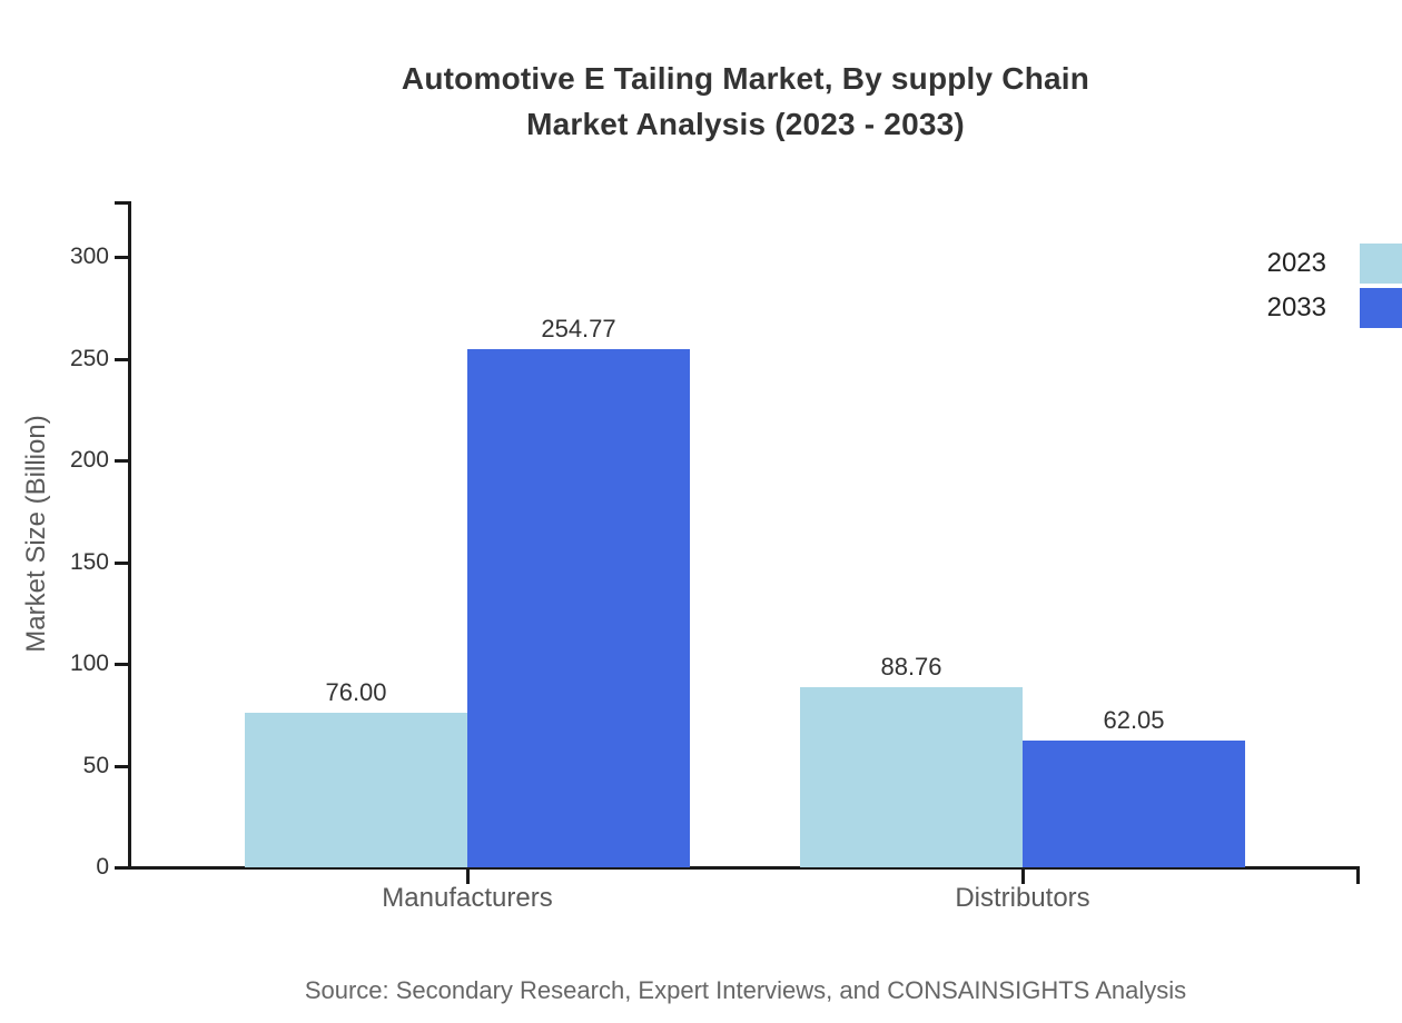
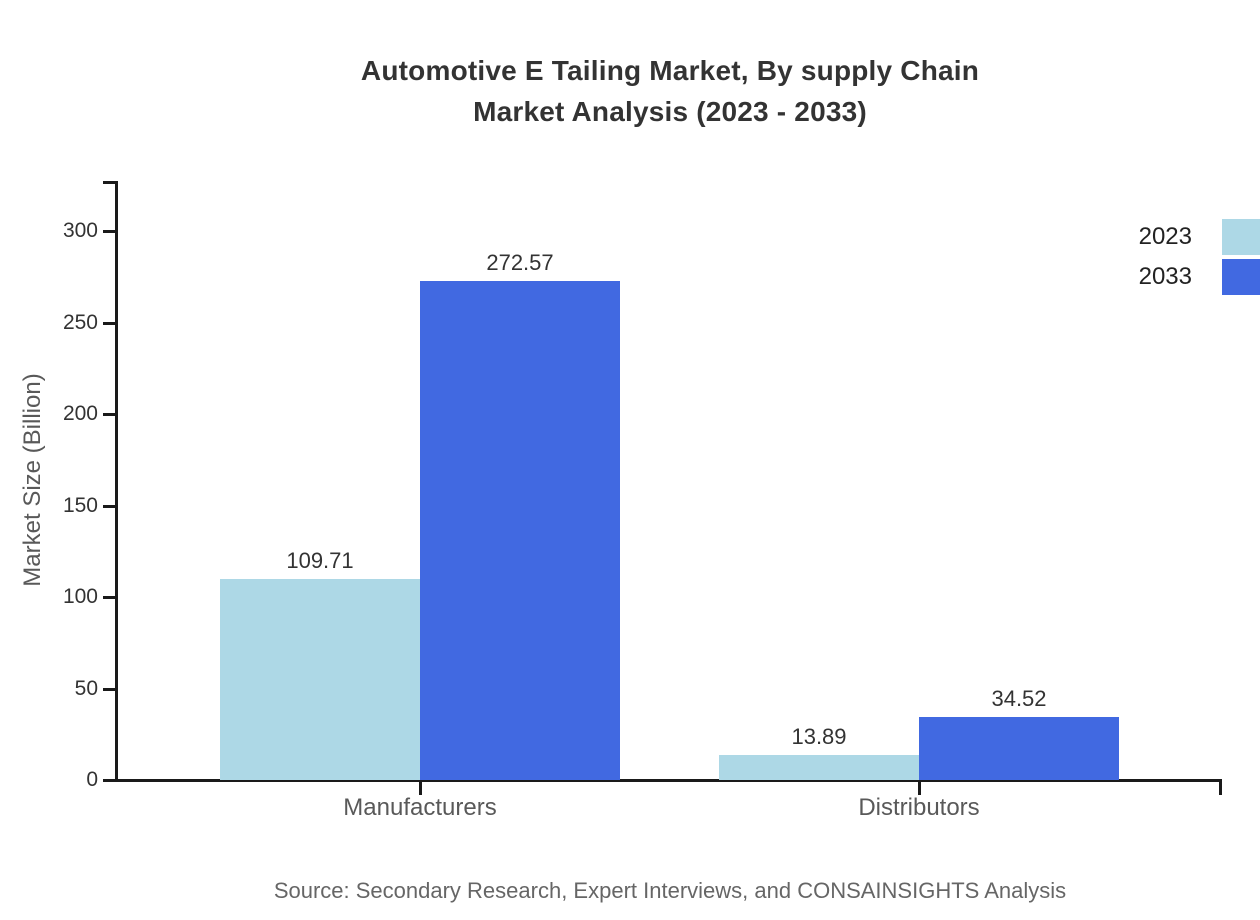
2023/Manufacturers: 76.00 -> 109.71
2033/Manufacturers: 254.77 -> 272.57
2023/Distributors: 88.76 -> 13.89
2033/Distributors: 62.05 -> 34.52
